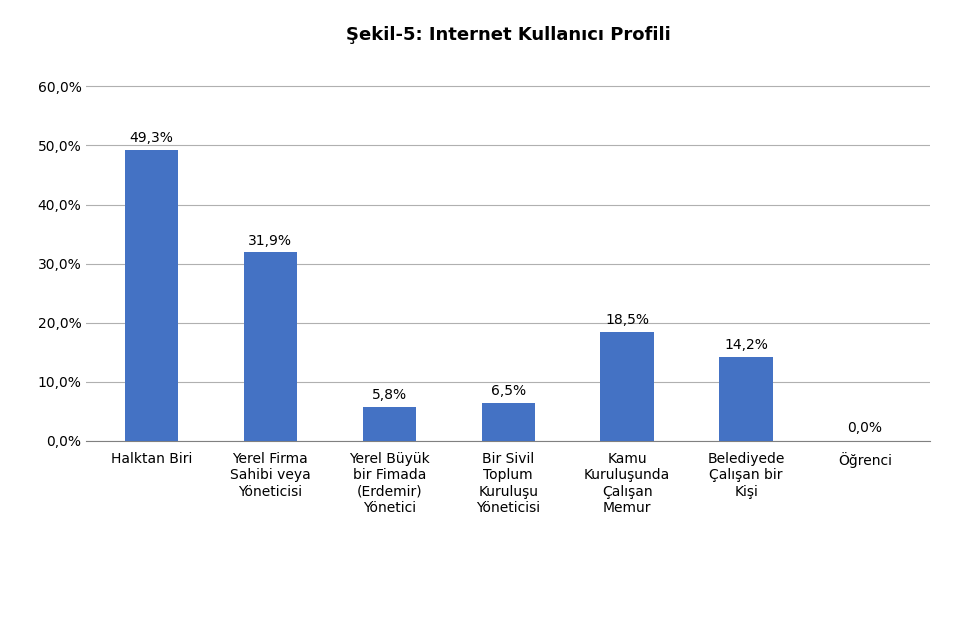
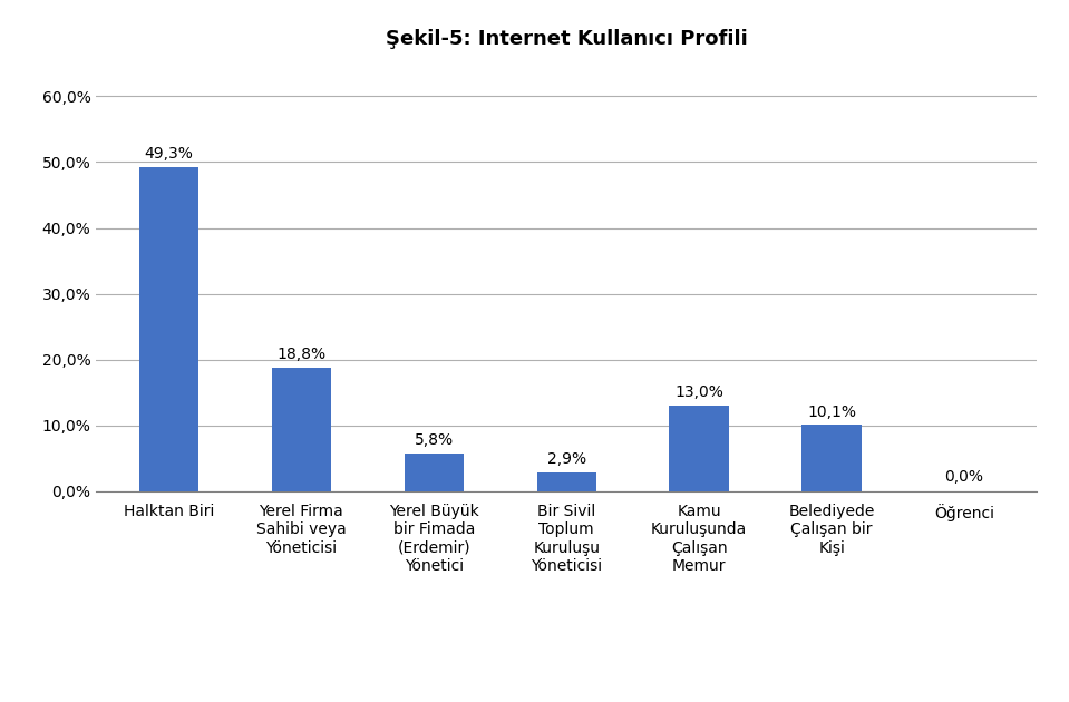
Yerel Firma Sahibi veya Yöneticisi: 31,9% -> 18,8%
Bir Sivil Toplum Kuruluşu Yöneticisi: 6,5% -> 2,9%
Kamu Kuruluşunda Çalışan Memur: 18,5% -> 13,0%
Belediyede Çalışan bir Kişi: 14,2% -> 10,1%
